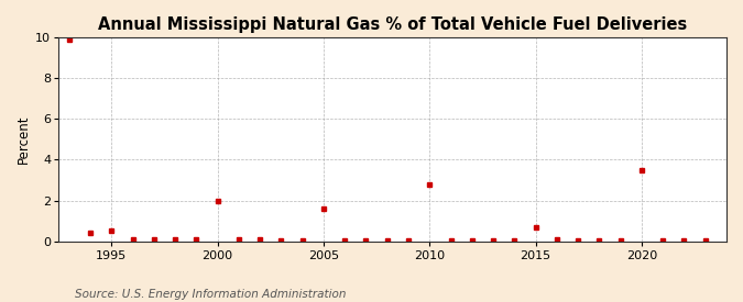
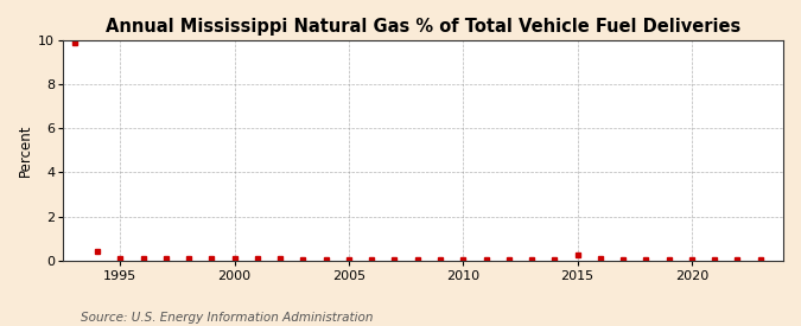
1995: 0.5 -> 0.1
2000: 2.0 -> 0.1
2005: 1.6 -> 0.1
2010: 2.8 -> 0.0
2015: 0.7 -> 0.3
2020: 3.5 -> 0.0
